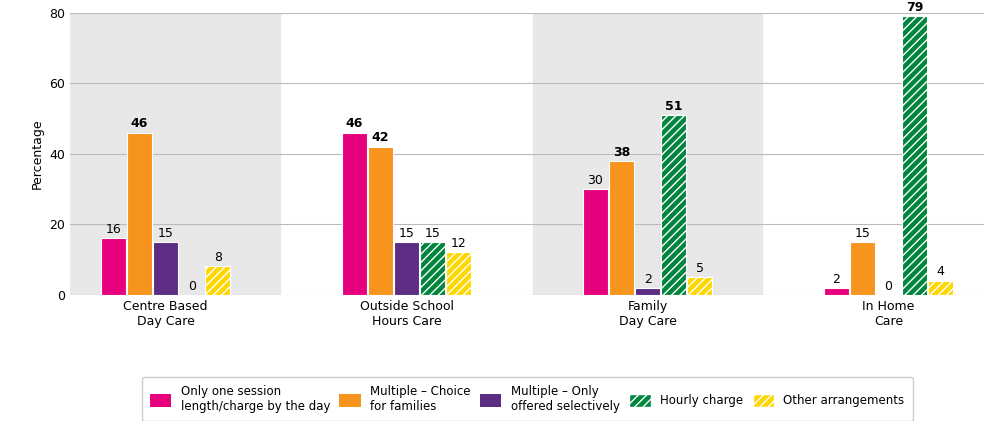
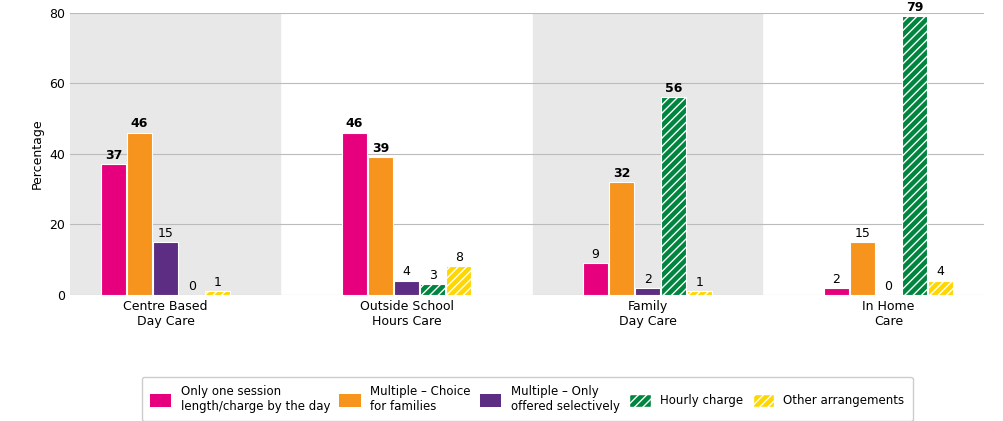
Only one session length/charge by the day/Centre Based Day Care: 16 -> 37
Other arrangements/Centre Based Day Care: 8 -> 1
Multiple – Choice for families/Outside School Hours Care: 42 -> 39
Multiple – Only offered selectively/Outside School Hours Care: 15 -> 4
Hourly charge/Outside School Hours Care: 15 -> 3
Other arrangements/Outside School Hours Care: 12 -> 8
Only one session length/charge by the day/Family Day Care: 30 -> 9
Multiple – Choice for families/Family Day Care: 38 -> 32
Hourly charge/Family Day Care: 51 -> 56
Other arrangements/Family Day Care: 5 -> 1
